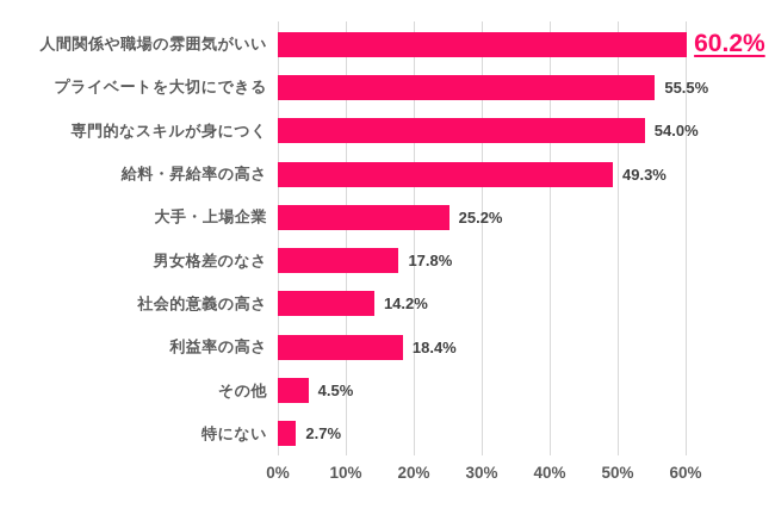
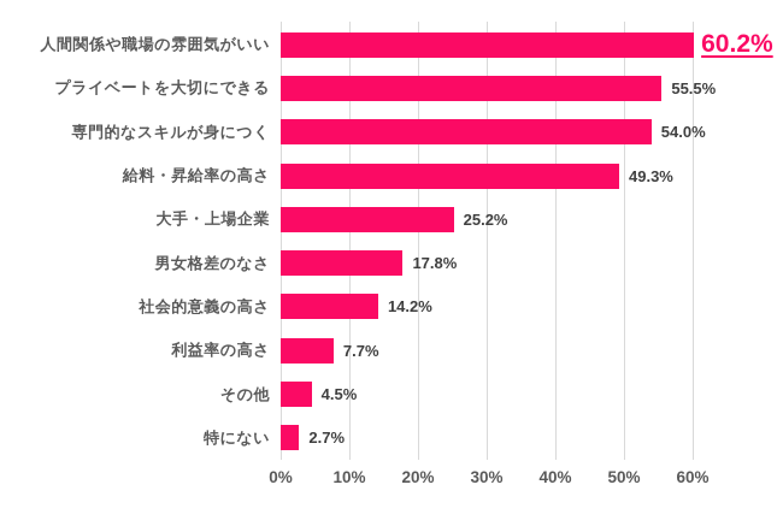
利益率の高さ: 18.4% -> 7.7%
